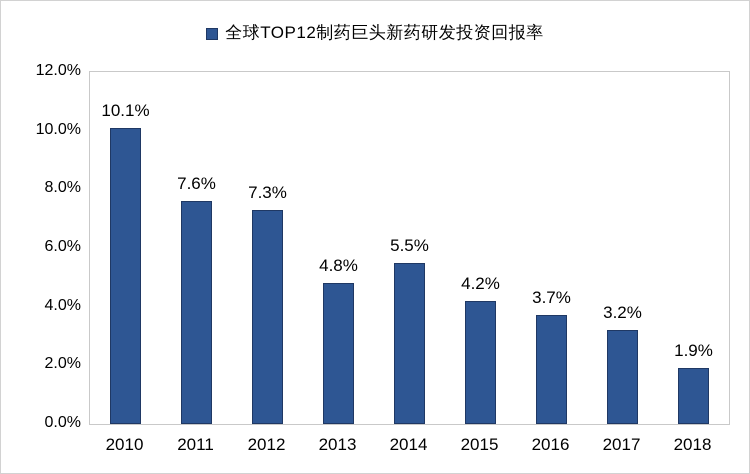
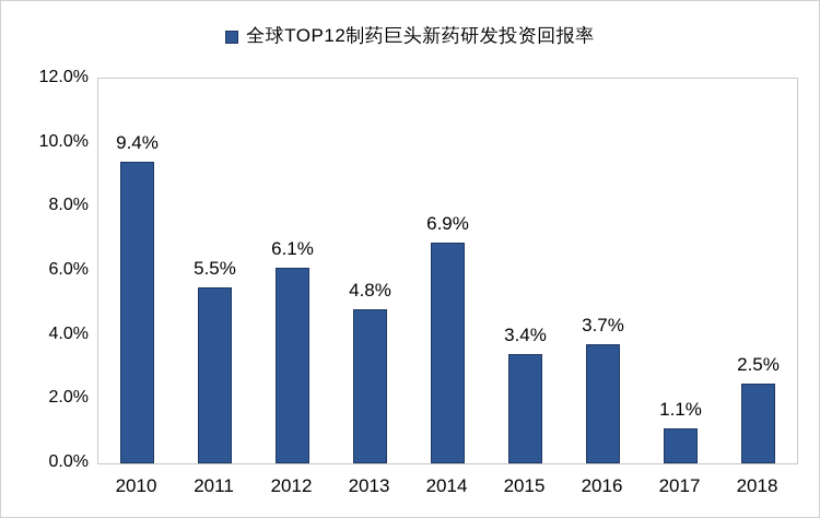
2010: 10.1% -> 9.4%
2011: 7.6% -> 5.5%
2012: 7.3% -> 6.1%
2014: 5.5% -> 6.9%
2015: 4.2% -> 3.4%
2017: 3.2% -> 1.1%
2018: 1.9% -> 2.5%
